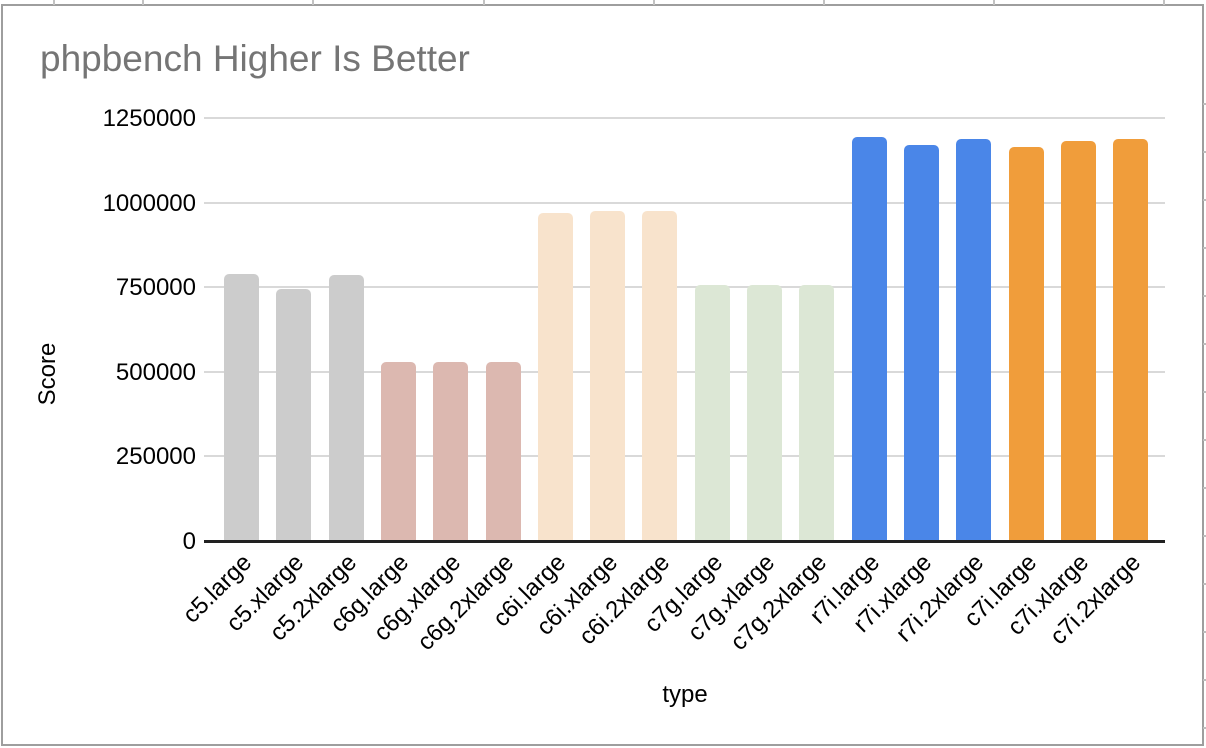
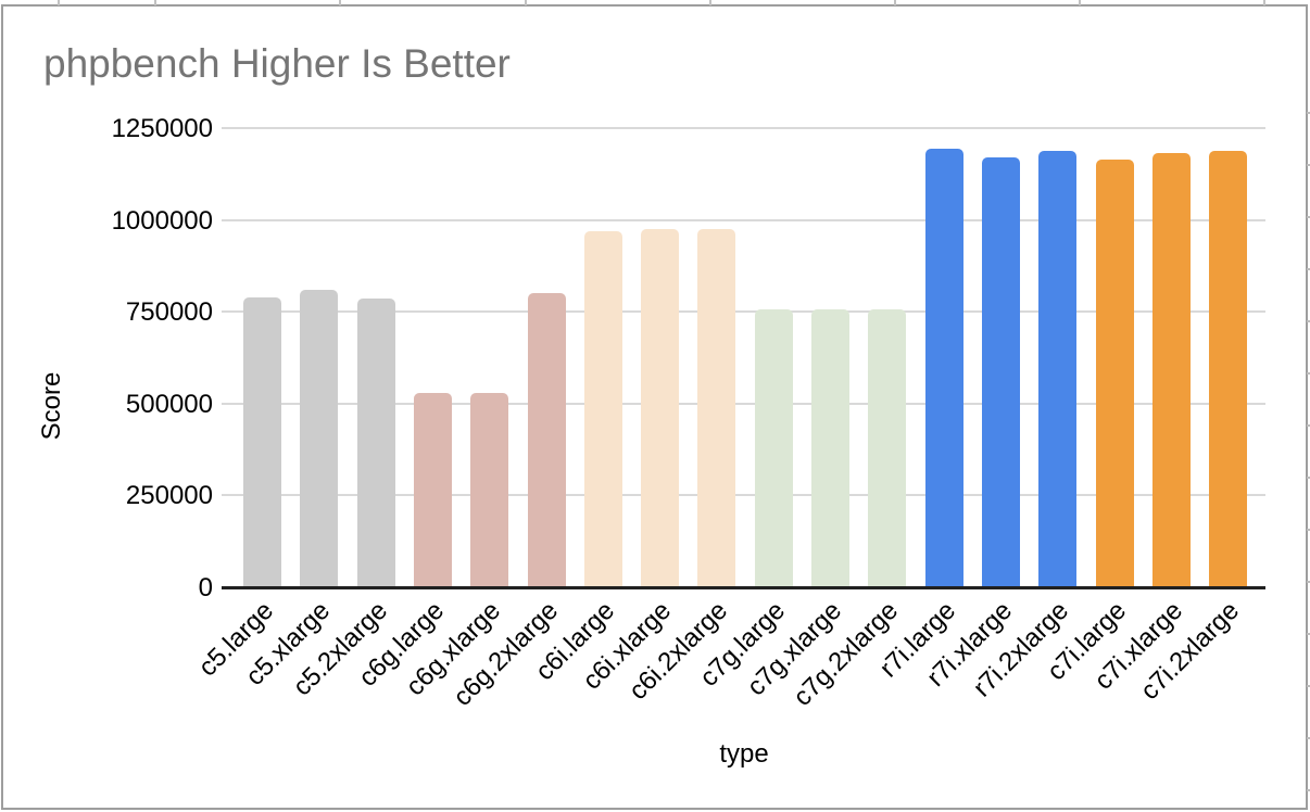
c5.xlarge: 740000 -> 810000
c6g.2xlarge: 530000 -> 800000
